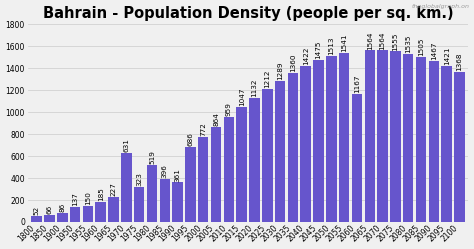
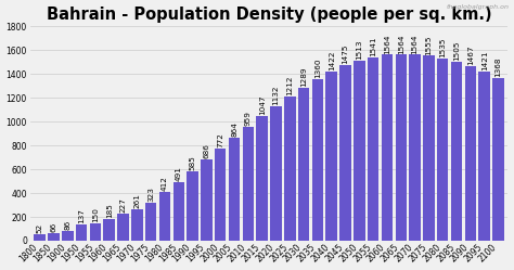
1970: 631 -> 261
1980: 519 -> 412
1985: 396 -> 491
1990: 361 -> 585
2060: 1167 -> 1564
